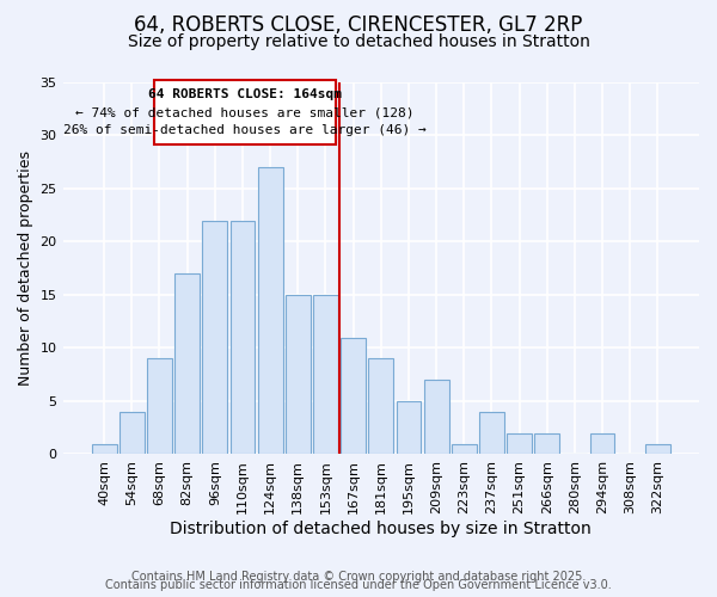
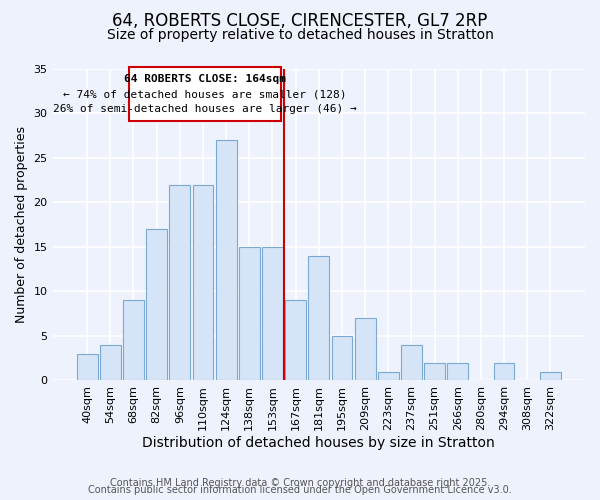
40sqm: 1 -> 3
167sqm: 11 -> 9
181sqm: 9 -> 14
